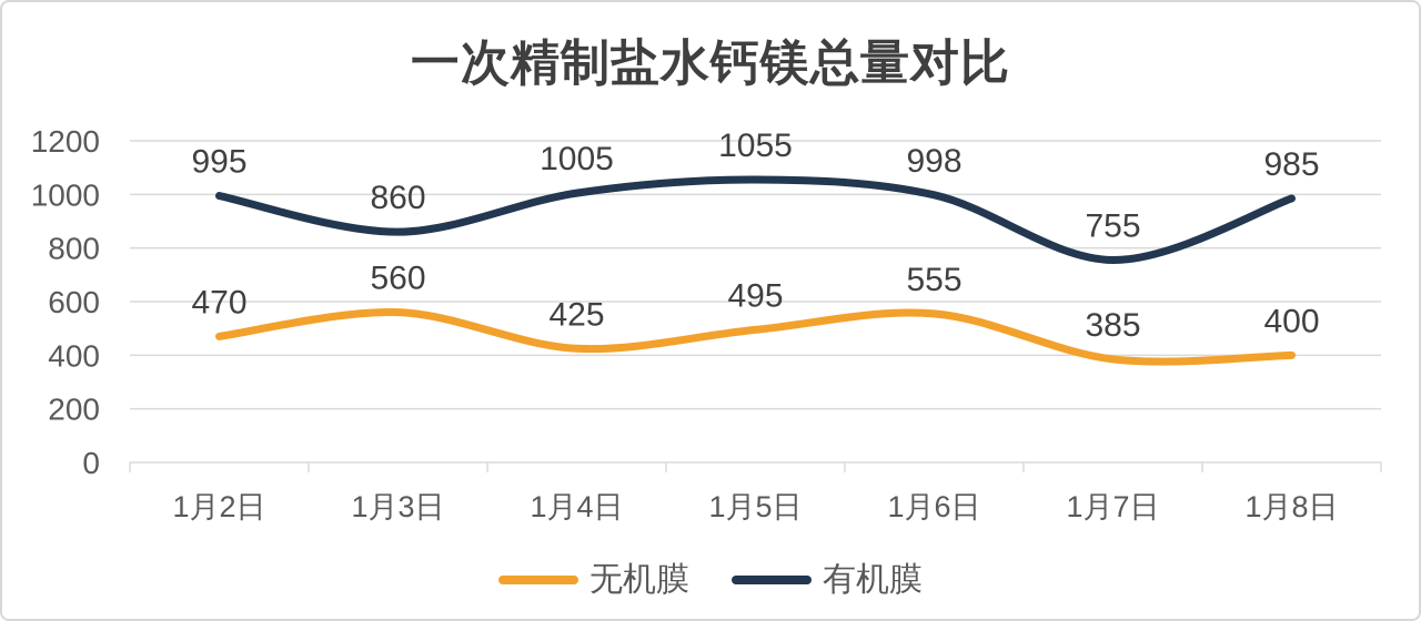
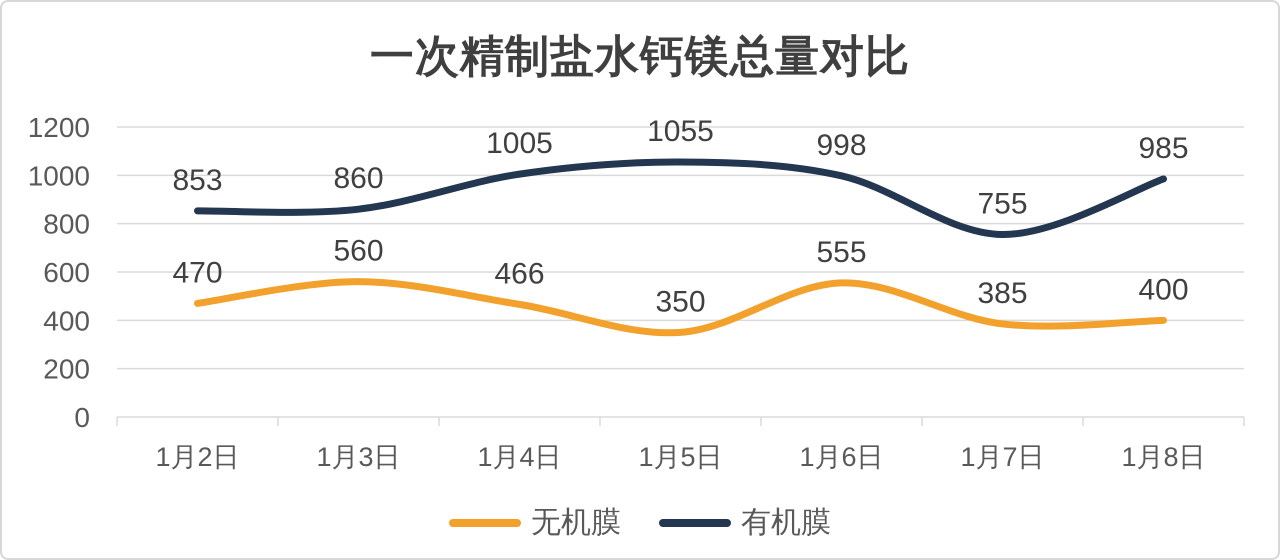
有机膜/1月2日: 995 -> 853
无机膜/1月4日: 425 -> 466
无机膜/1月5日: 495 -> 350
